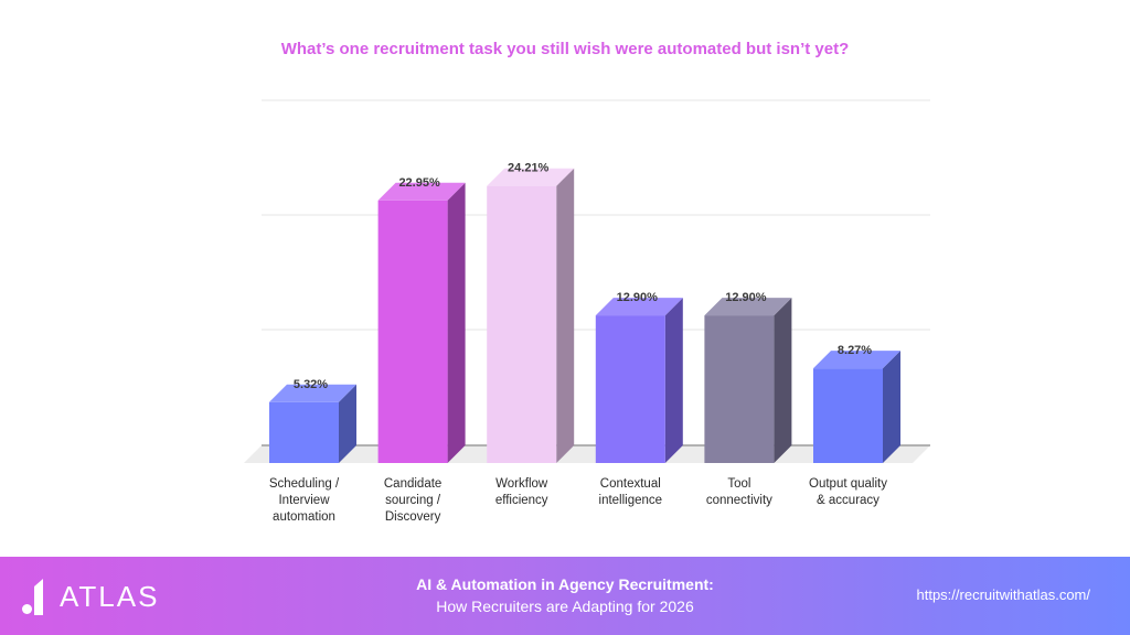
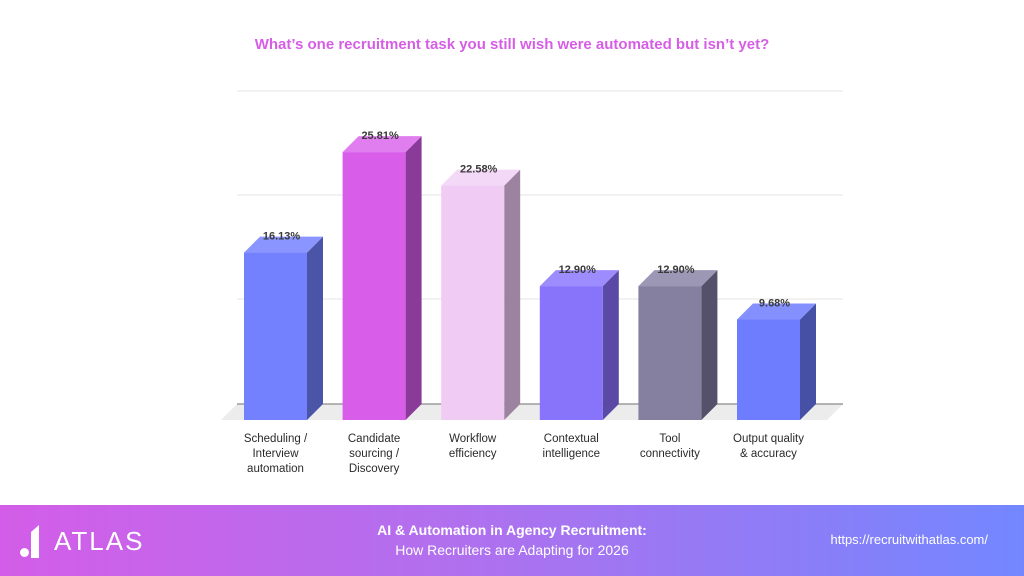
Scheduling / Interview automation: 5.32% -> 16.13%
Candidate sourcing / Discovery: 22.95% -> 25.81%
Workflow efficiency: 24.21% -> 22.58%
Output quality & accuracy: 8.27% -> 9.68%
